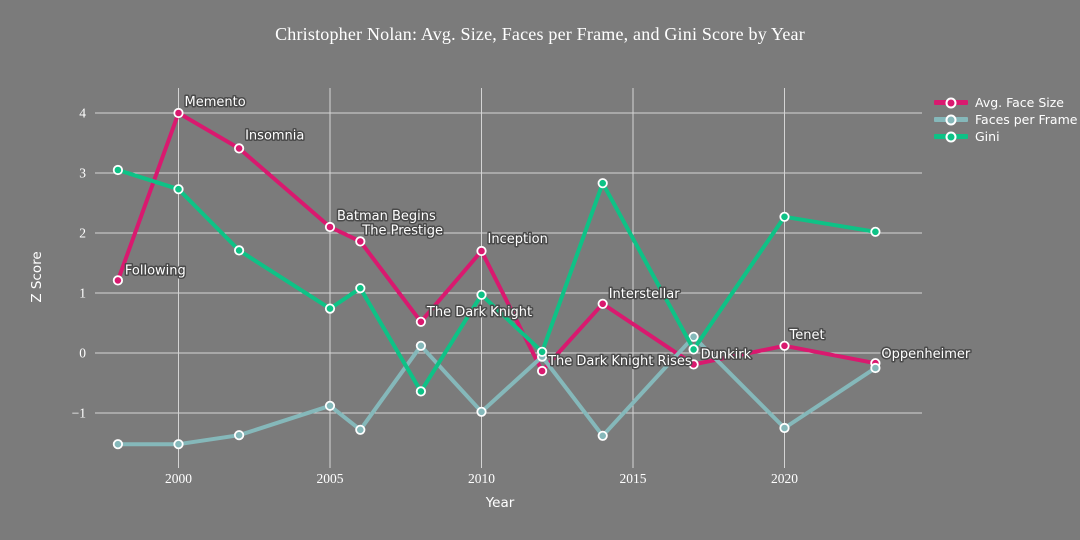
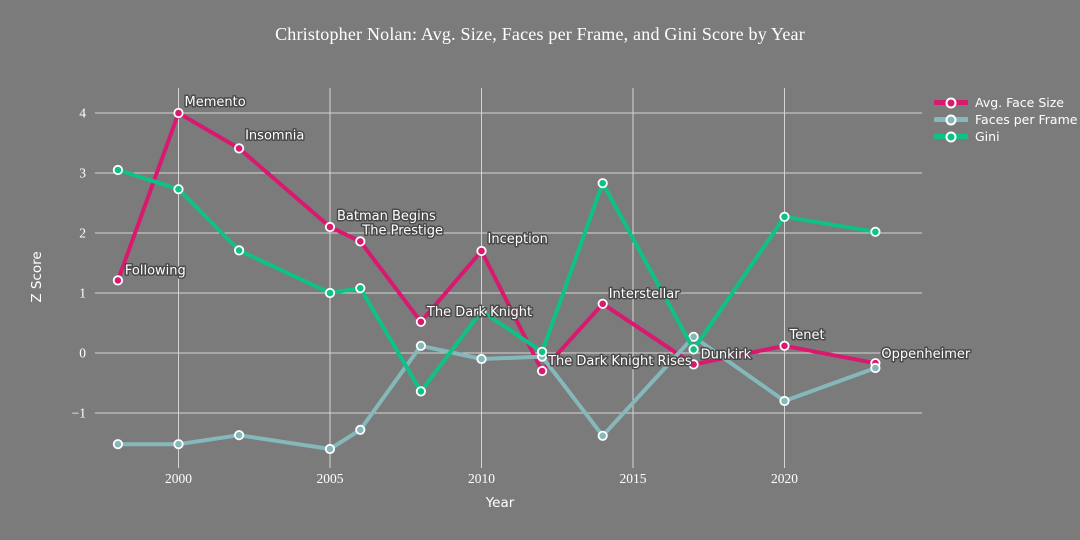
Faces per Frame/2005: -0.9 -> -1.6
Gini/2005: 0.7 -> 1.0
Faces per Frame/2010: -1.0 -> -0.1
Gini/2010: 1.0 -> 0.7
Faces per Frame/2020: -1.2 -> -0.8
